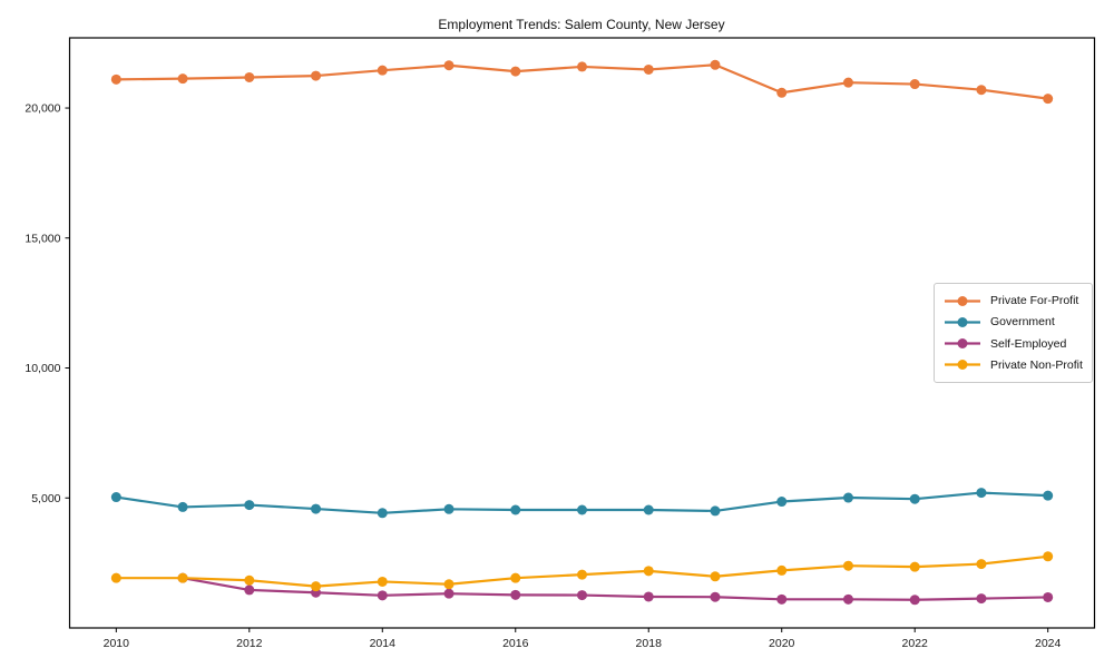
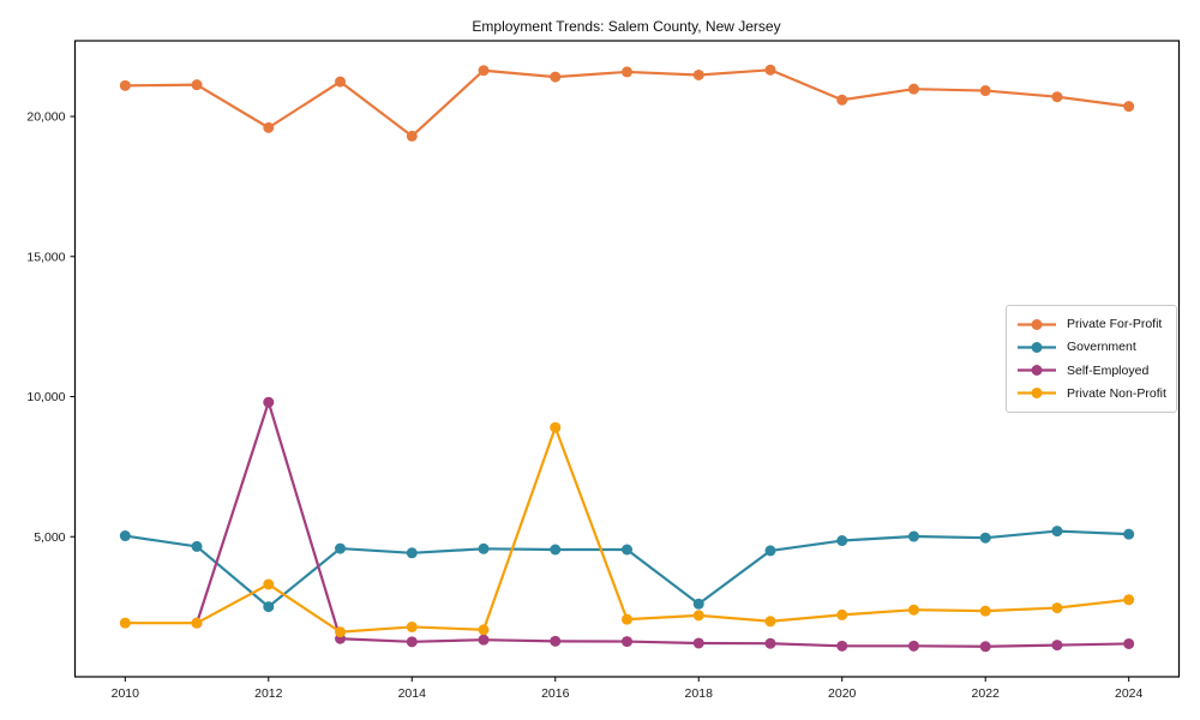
Private For-Profit/2012: 21200 -> 19600
Government/2012: 4700 -> 2500
Self-Employed/2012: 1500 -> 9800
Private Non-Profit/2012: 1800 -> 3300
Private For-Profit/2014: 21400 -> 19300
Private Non-Profit/2016: 1900 -> 8900
Government/2018: 4500 -> 2600
